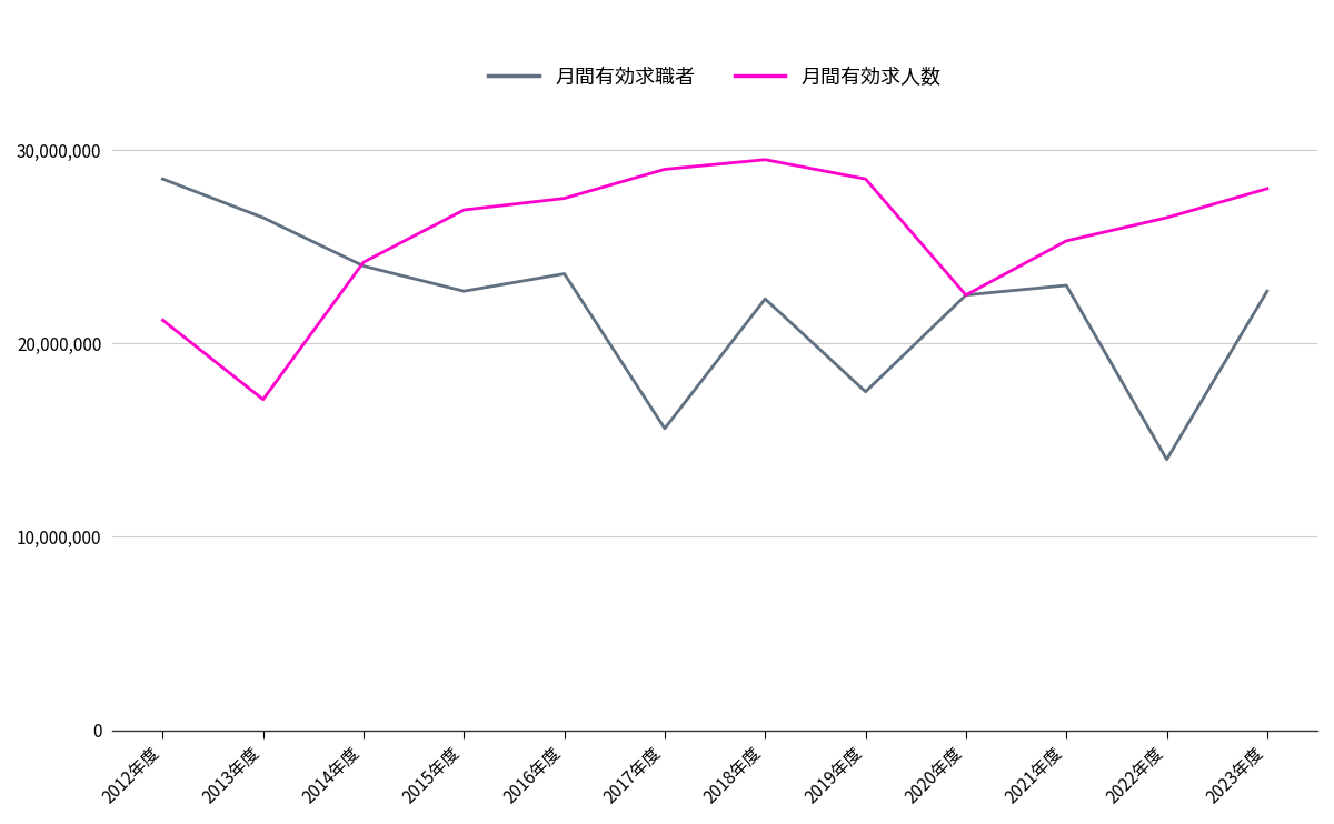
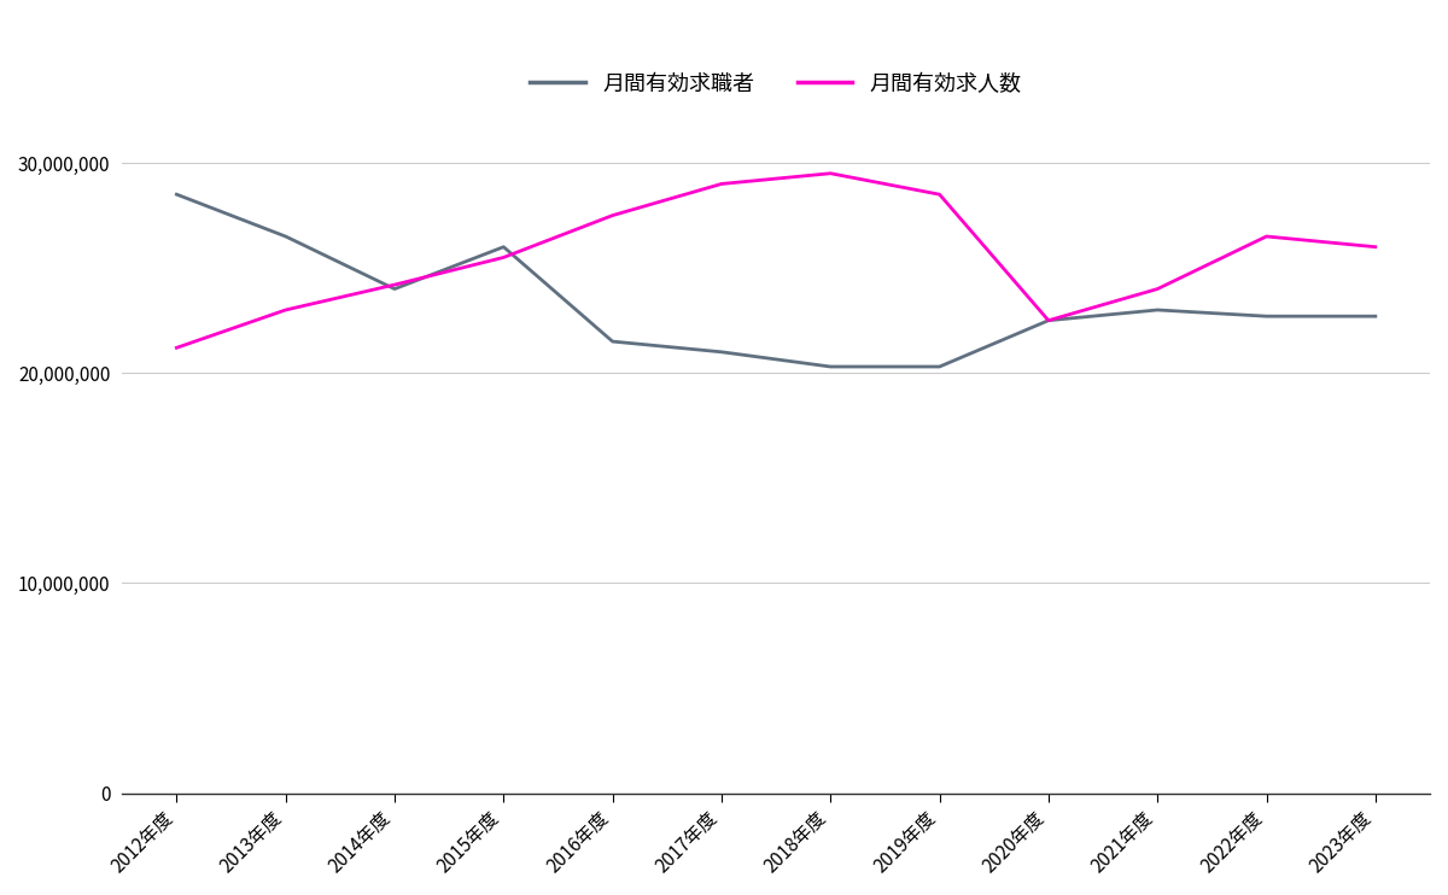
月間有効求人数/2013年度: 17,100,000 -> 23,000,000
月間有効求職者/2015年度: 22,700,000 -> 26,000,000
月間有効求人数/2015年度: 26,900,000 -> 25,500,000
月間有効求職者/2016年度: 23,600,000 -> 21,500,000
月間有効求職者/2017年度: 15,600,000 -> 21,000,000
月間有効求職者/2018年度: 22,300,000 -> 20,300,000
月間有効求職者/2019年度: 17,500,000 -> 20,300,000
月間有効求人数/2021年度: 25,300,000 -> 24,000,000
月間有効求職者/2022年度: 14,000,000 -> 22,700,000
月間有効求人数/2023年度: 28,000,000 -> 26,000,000
